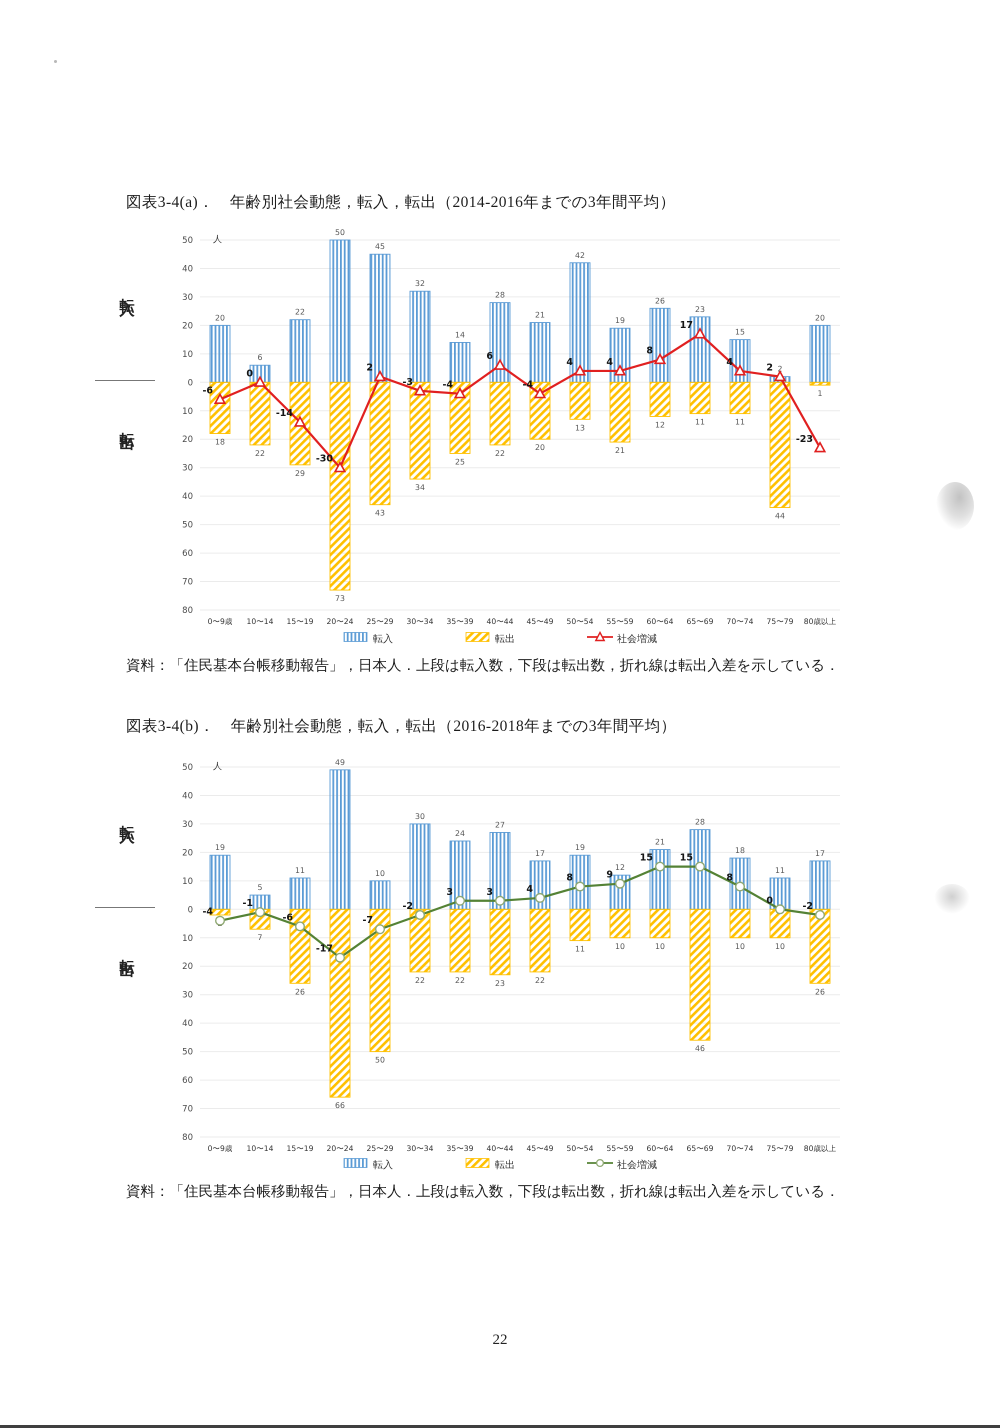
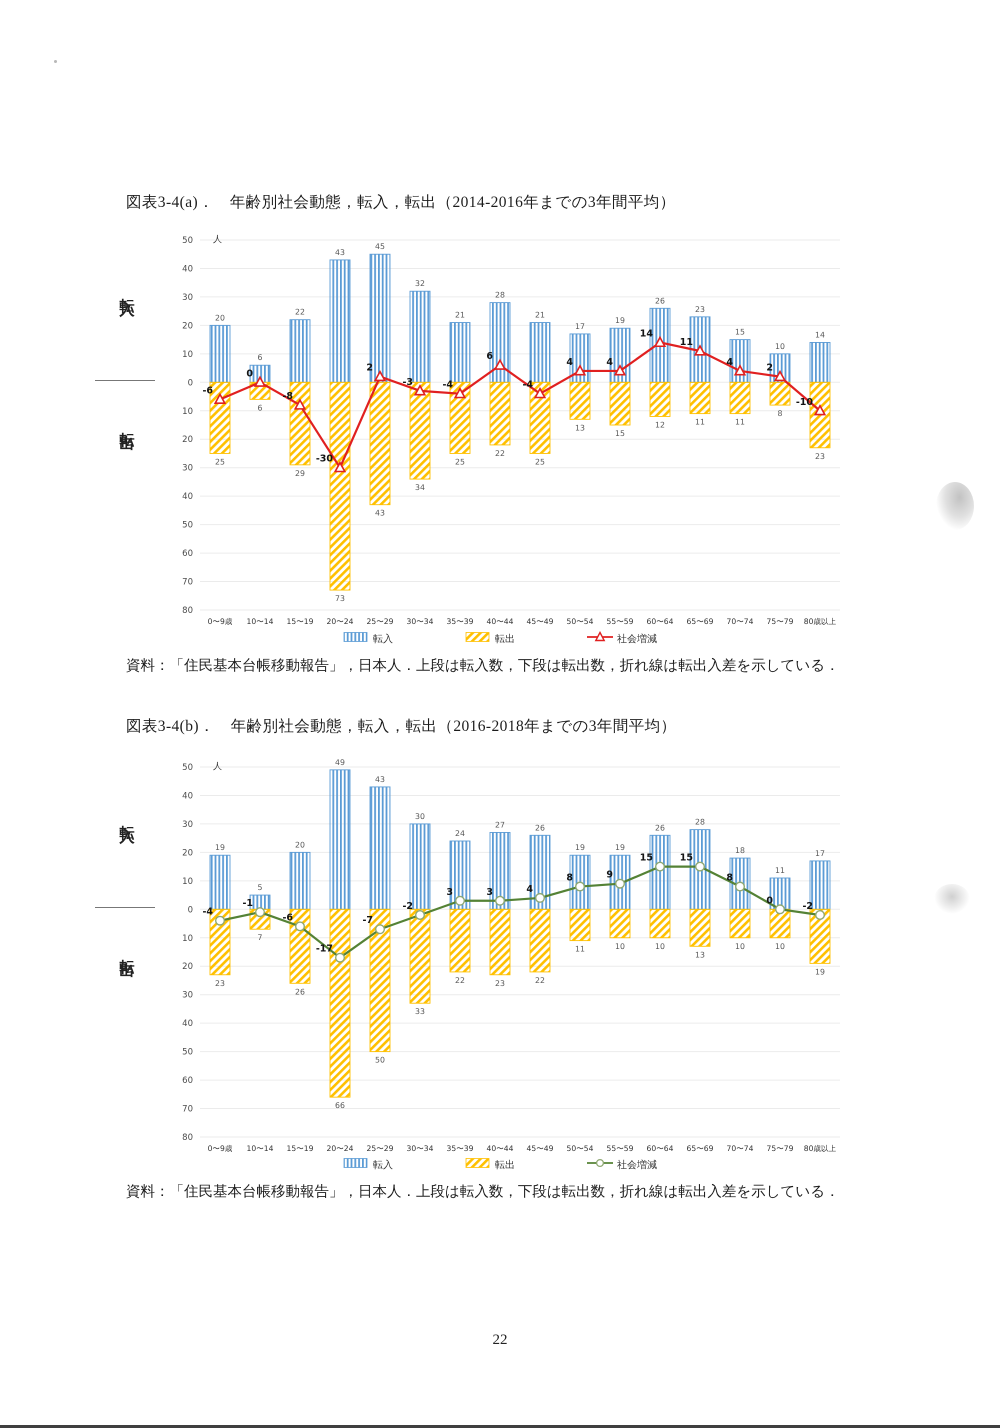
図表3-4(a)． 年齢別社会動態，転入，転出（2014-2016年までの3年間平均）/転出/0〜9歳: 18 -> 25
図表3-4(a)． 年齢別社会動態，転入，転出（2014-2016年までの3年間平均）/転出/10〜14: 22 -> 6
図表3-4(a)． 年齢別社会動態，転入，転出（2014-2016年までの3年間平均）/社会増減/15〜19: -14 -> -8
図表3-4(a)． 年齢別社会動態，転入，転出（2014-2016年までの3年間平均）/転入/20〜24: 50 -> 43
図表3-4(a)． 年齢別社会動態，転入，転出（2014-2016年までの3年間平均）/転入/35〜39: 14 -> 21
図表3-4(a)． 年齢別社会動態，転入，転出（2014-2016年までの3年間平均）/転出/45〜49: 20 -> 25
図表3-4(a)． 年齢別社会動態，転入，転出（2014-2016年までの3年間平均）/転入/50〜54: 42 -> 17
図表3-4(a)． 年齢別社会動態，転入，転出（2014-2016年までの3年間平均）/転出/55〜59: 21 -> 15
図表3-4(a)． 年齢別社会動態，転入，転出（2014-2016年までの3年間平均）/社会増減/60〜64: 8 -> 14
図表3-4(a)． 年齢別社会動態，転入，転出（2014-2016年までの3年間平均）/社会増減/65〜69: 17 -> 11
図表3-4(a)． 年齢別社会動態，転入，転出（2014-2016年までの3年間平均）/転入/75〜79: 2 -> 10
図表3-4(a)． 年齢別社会動態，転入，転出（2014-2016年までの3年間平均）/転出/75〜79: 44 -> 8
図表3-4(a)． 年齢別社会動態，転入，転出（2014-2016年までの3年間平均）/転入/80歳以上: 20 -> 14
図表3-4(a)． 年齢別社会動態，転入，転出（2014-2016年までの3年間平均）/転出/80歳以上: 1 -> 23
図表3-4(a)． 年齢別社会動態，転入，転出（2014-2016年までの3年間平均）/社会増減/80歳以上: -23 -> -10
図表3-4(b)． 年齢別社会動態，転入，転出（2016-2018年までの3年間平均）/転出/0〜9歳: 2 -> 23
図表3-4(b)． 年齢別社会動態，転入，転出（2016-2018年までの3年間平均）/転入/15〜19: 11 -> 20
図表3-4(b)． 年齢別社会動態，転入，転出（2016-2018年までの3年間平均）/転入/25〜29: 10 -> 43
図表3-4(b)． 年齢別社会動態，転入，転出（2016-2018年までの3年間平均）/転出/30〜34: 22 -> 33
図表3-4(b)． 年齢別社会動態，転入，転出（2016-2018年までの3年間平均）/転入/45〜49: 17 -> 26
図表3-4(b)． 年齢別社会動態，転入，転出（2016-2018年までの3年間平均）/転入/55〜59: 12 -> 19
図表3-4(b)． 年齢別社会動態，転入，転出（2016-2018年までの3年間平均）/転入/60〜64: 21 -> 26
図表3-4(b)． 年齢別社会動態，転入，転出（2016-2018年までの3年間平均）/転出/65〜69: 46 -> 13
図表3-4(b)． 年齢別社会動態，転入，転出（2016-2018年までの3年間平均）/転出/80歳以上: 26 -> 19
